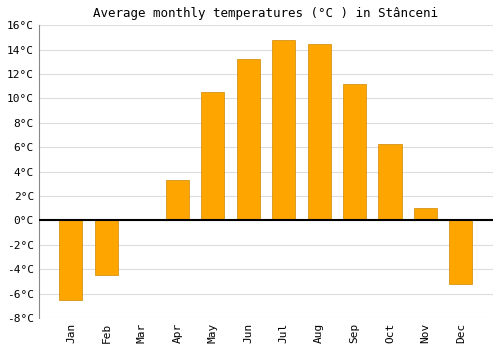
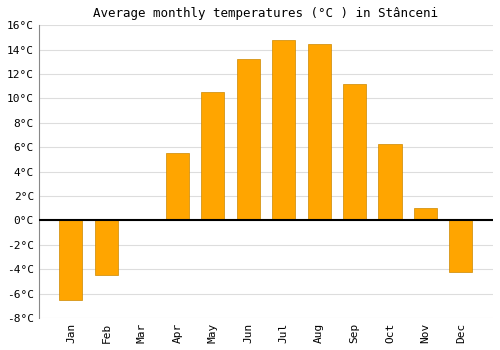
Apr: 3.3°C -> 5.5°C
Dec: -5.2°C -> -4.2°C
